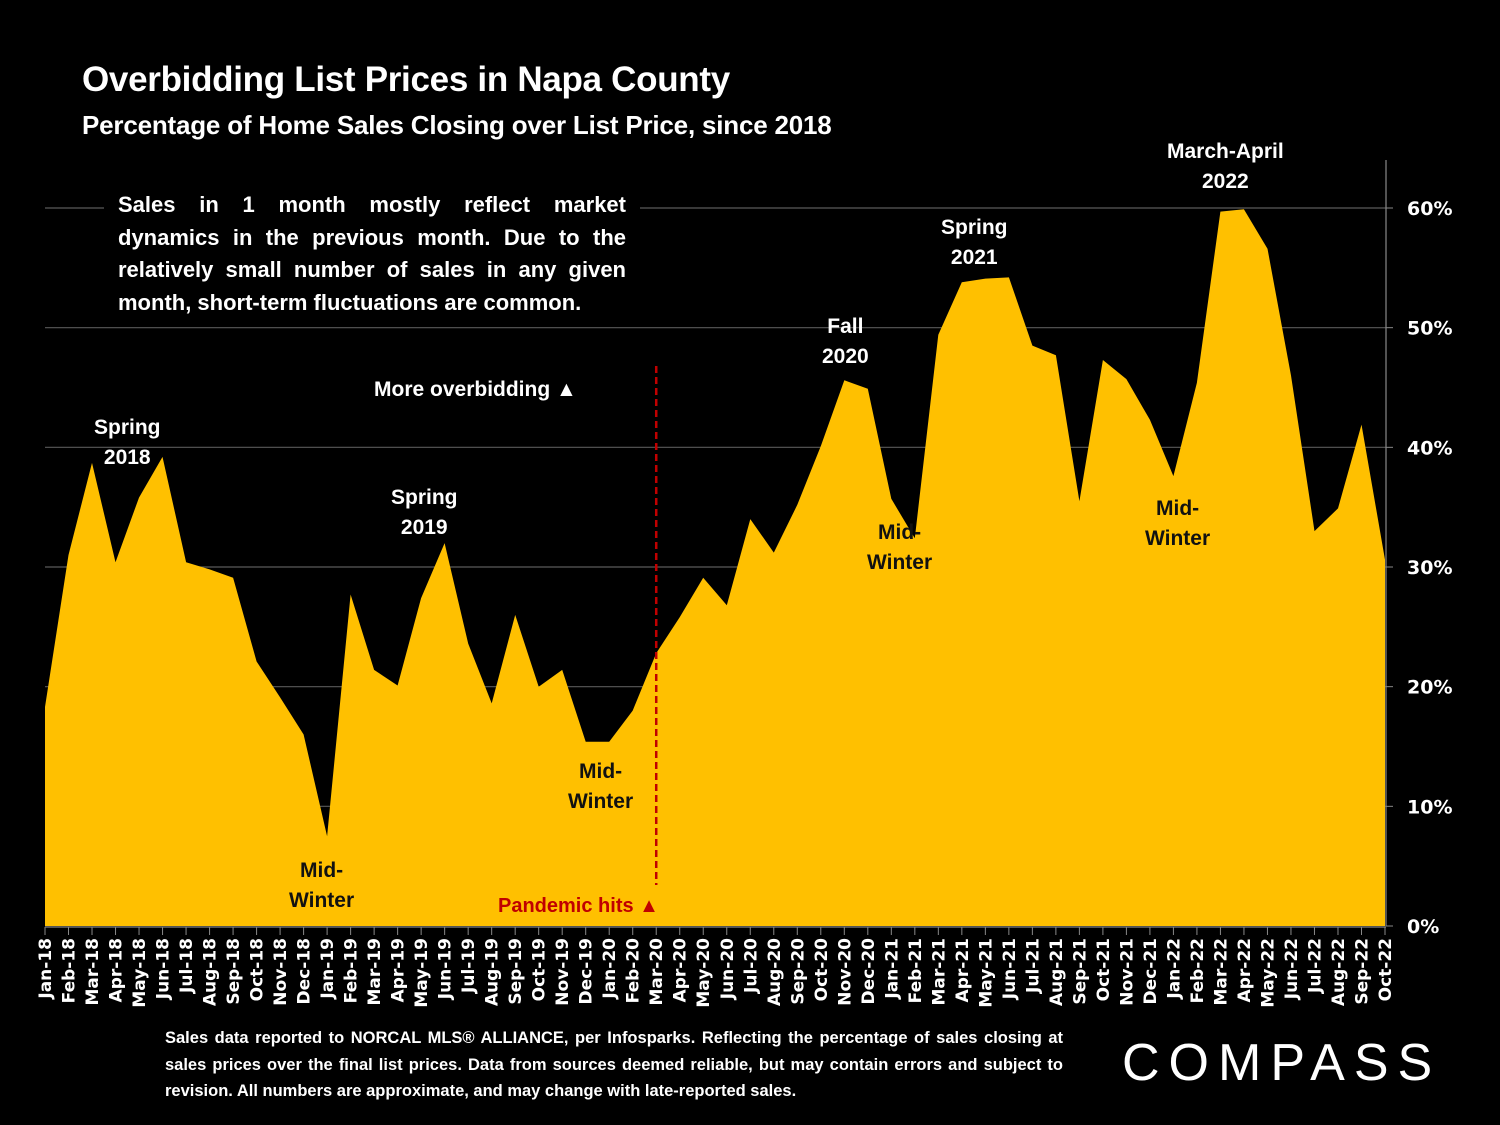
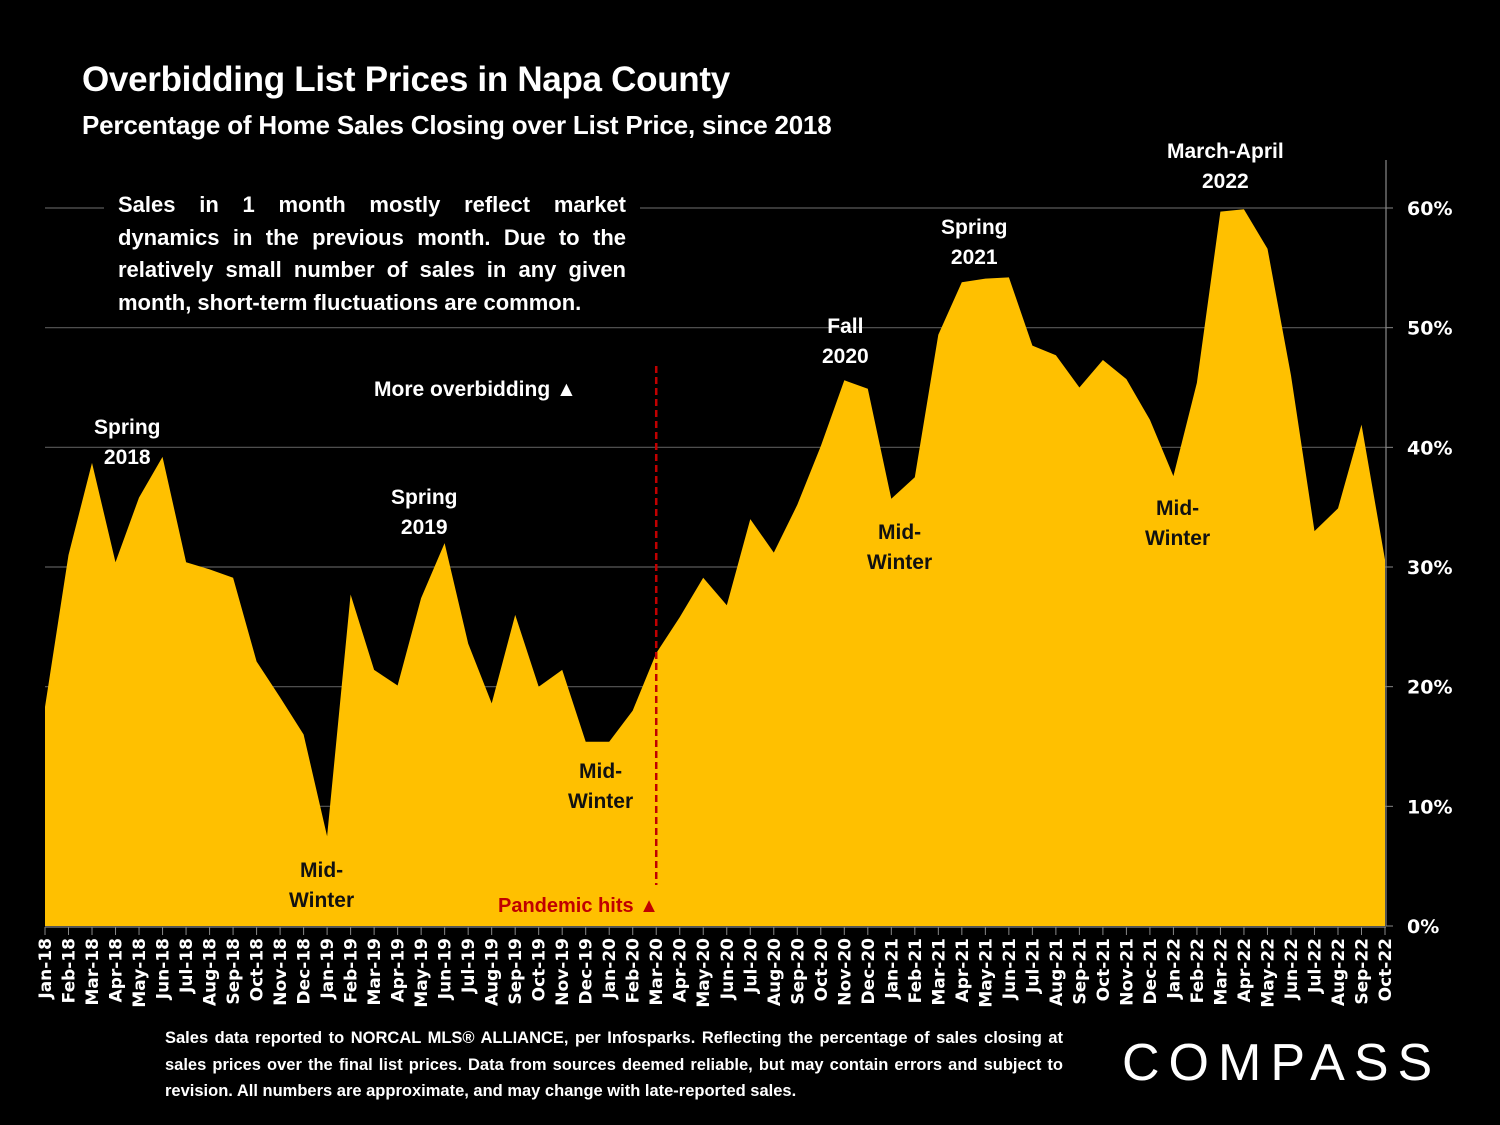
Feb-21: 32.4% -> 37.5%
Sep-21: 35.5% -> 45.0%
